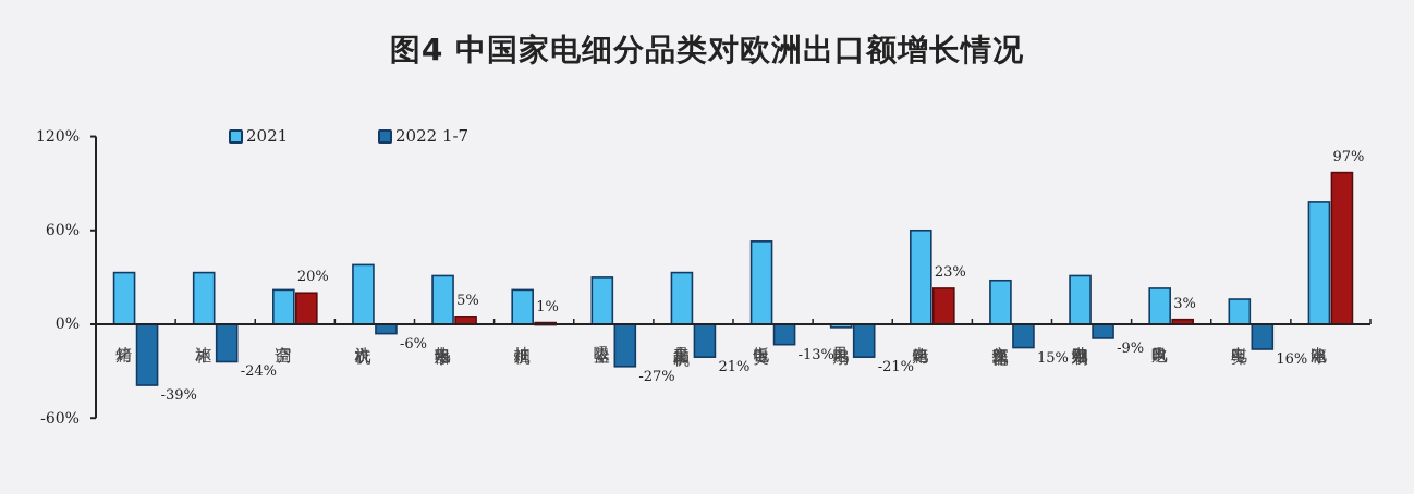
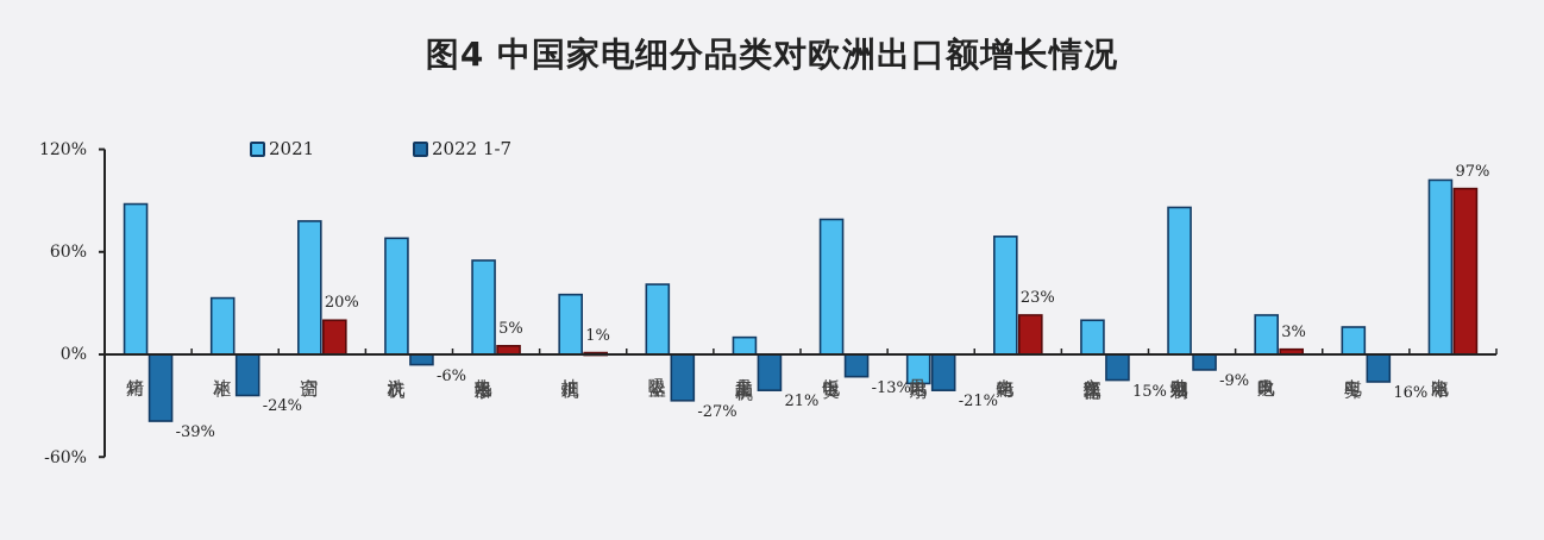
2021/烤箱: 33% -> 88%
2021/空调: 22% -> 78%
2021/洗衣机: 38% -> 68%
2021/电热水器: 31% -> 55%
2021/抽烟机: 22% -> 35%
2021/吸尘器: 30% -> 41%
2021/食品加工机: 33% -> 10%
2021/电饭煲: 53% -> 79%
2021/电风扇: -2% -> -17%
2021/电烤箱: 60% -> 69%
2021/空气净化器: 28% -> 20%
2021/电动剃须刀: 31% -> 86%
2021/电冰箱: 78% -> 102%
